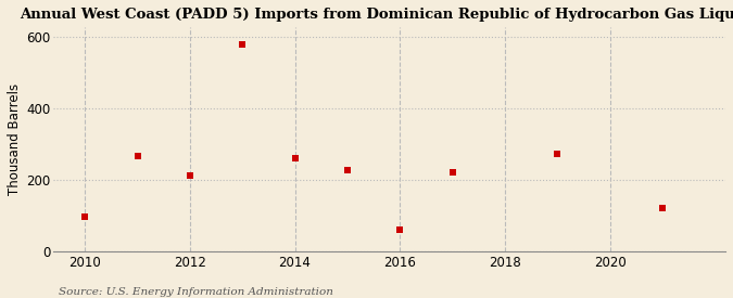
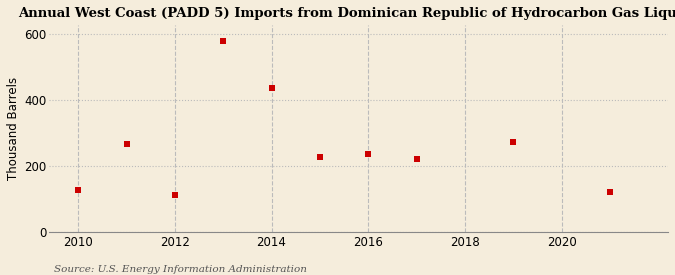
2010: 95 -> 125
2012: 210 -> 110
2014: 260 -> 435
2016: 60 -> 235
